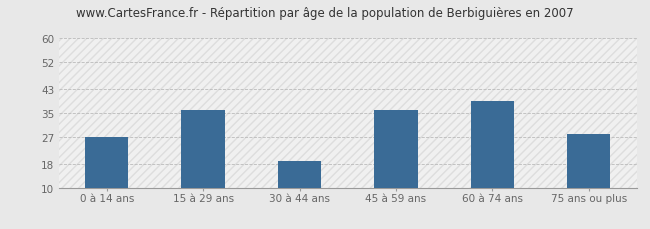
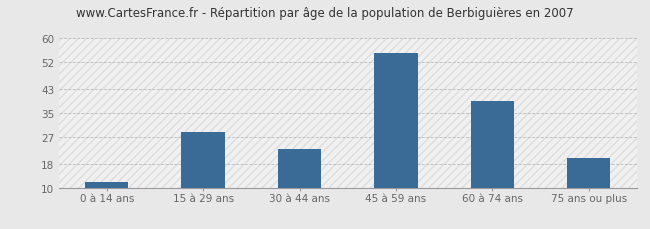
0 à 14 ans: 27.0 -> 12.0
15 à 29 ans: 36.0 -> 28.5
30 à 44 ans: 19.0 -> 23.0
45 à 59 ans: 36.0 -> 55.0
75 ans ou plus: 28.0 -> 20.0
